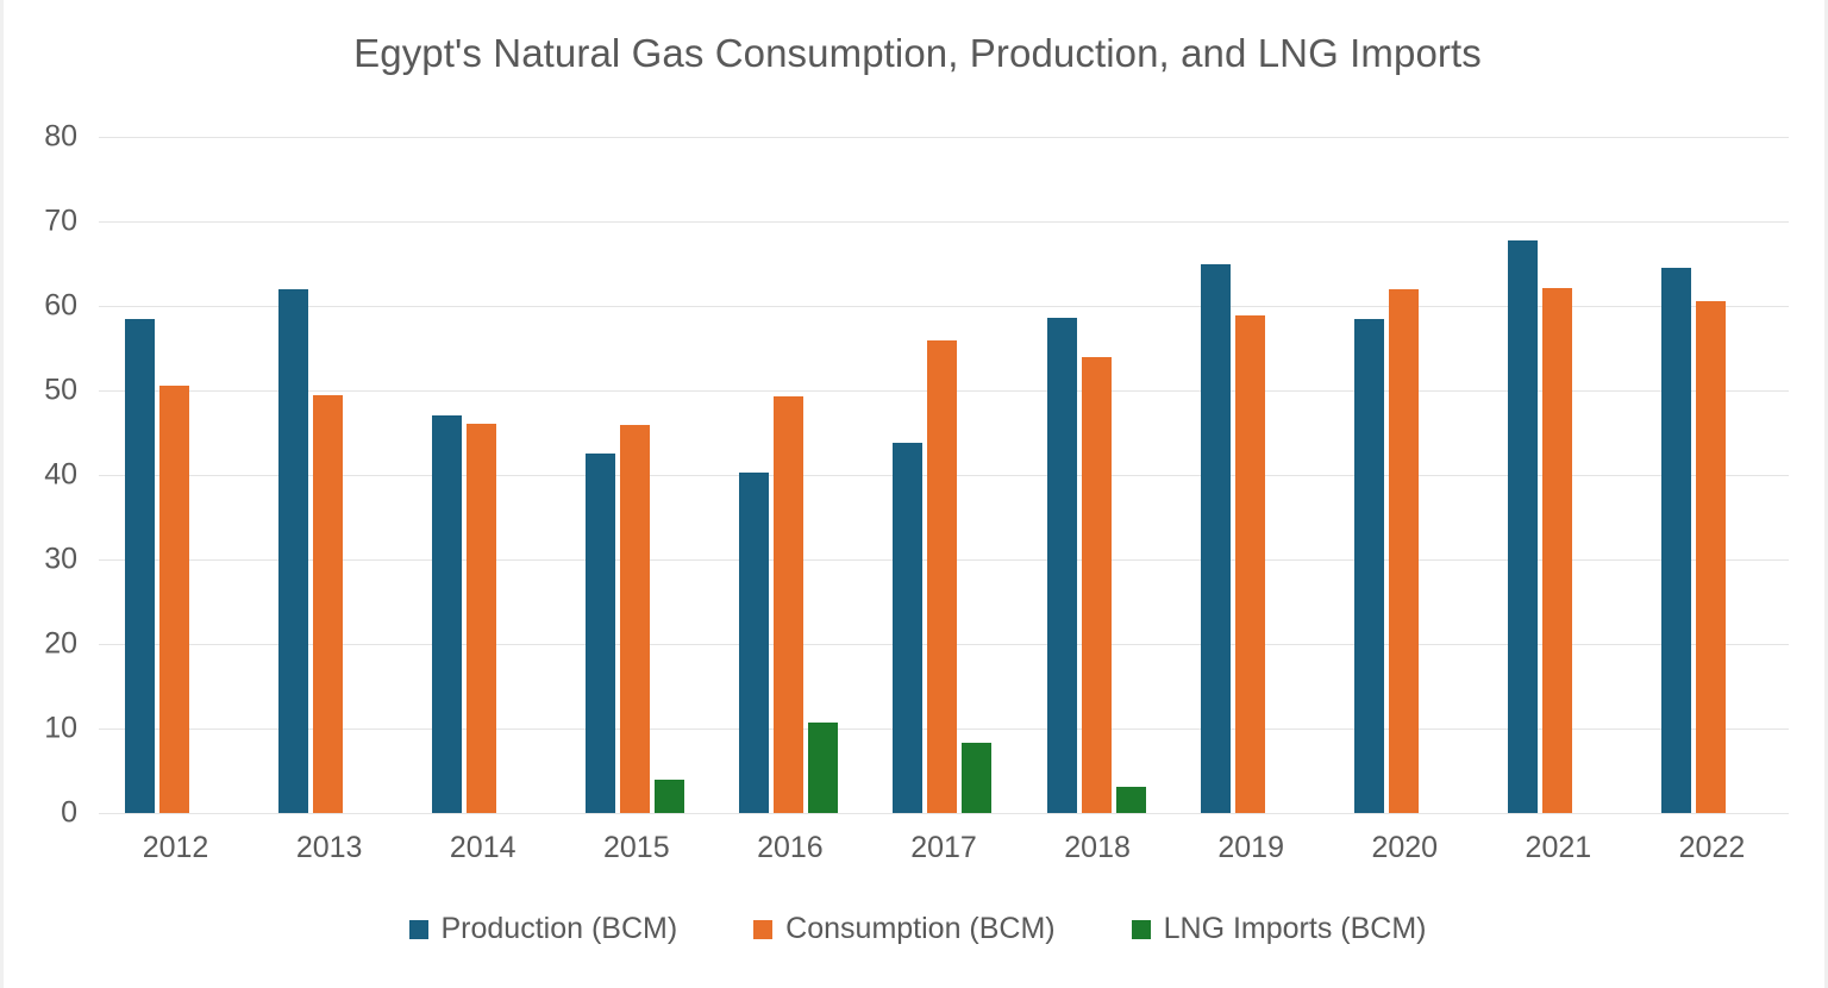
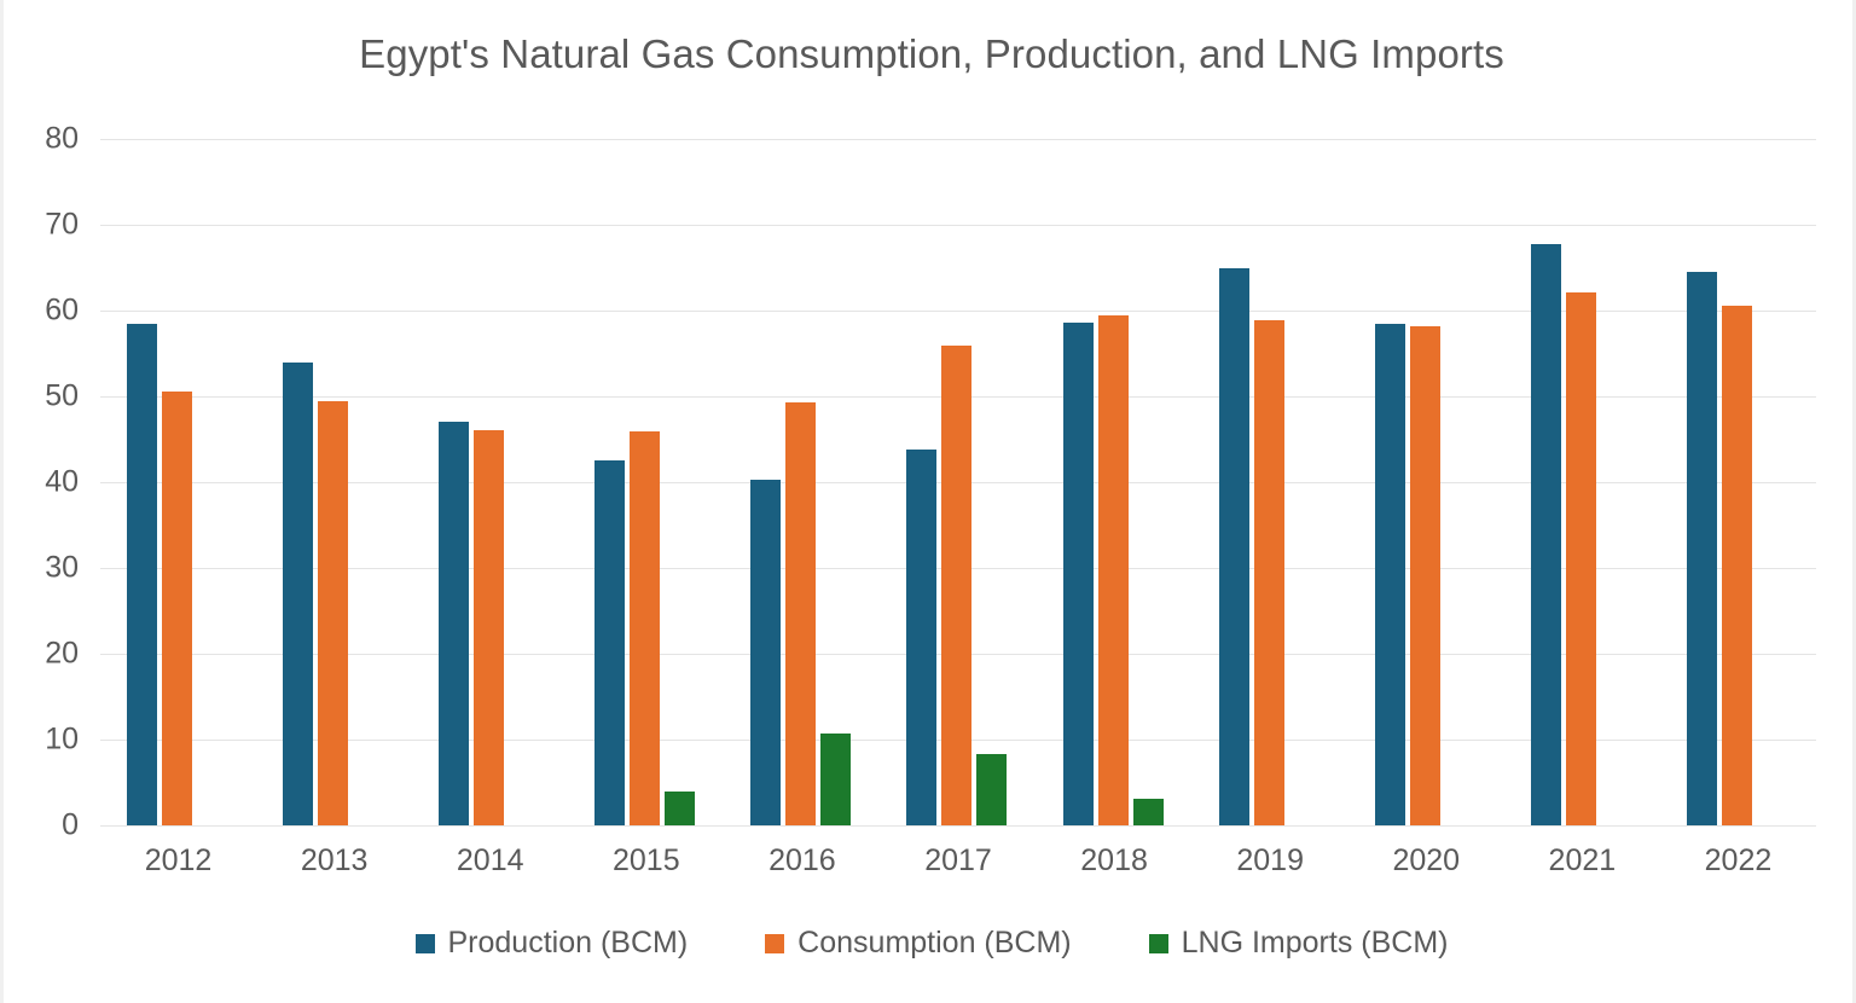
Production (BCM)/2013: 62 -> 54
Consumption (BCM)/2018: 54 -> 60
Consumption (BCM)/2020: 62 -> 58
